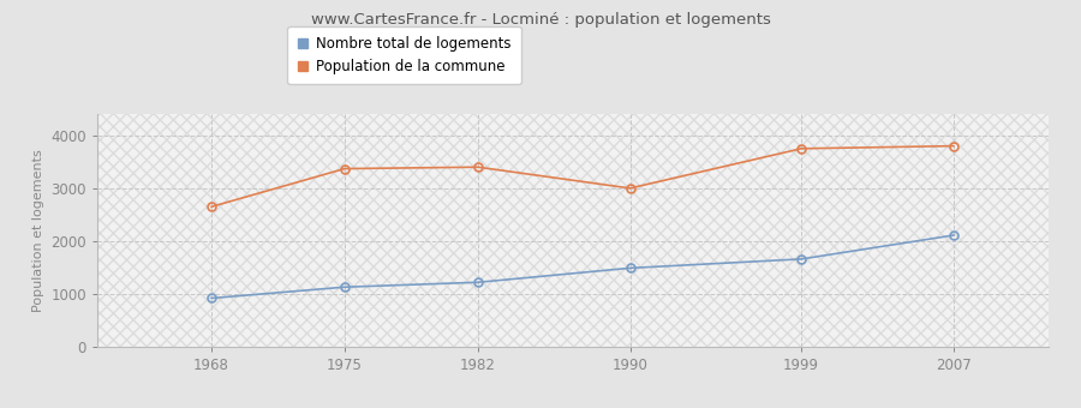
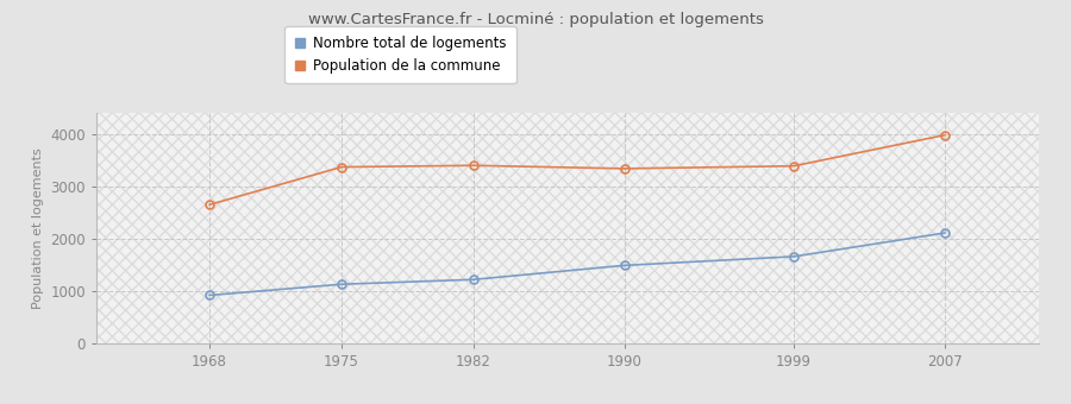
Population de la commune/1990: 3000 -> 3340
Population de la commune/1999: 3750 -> 3390
Population de la commune/2007: 3800 -> 3980
